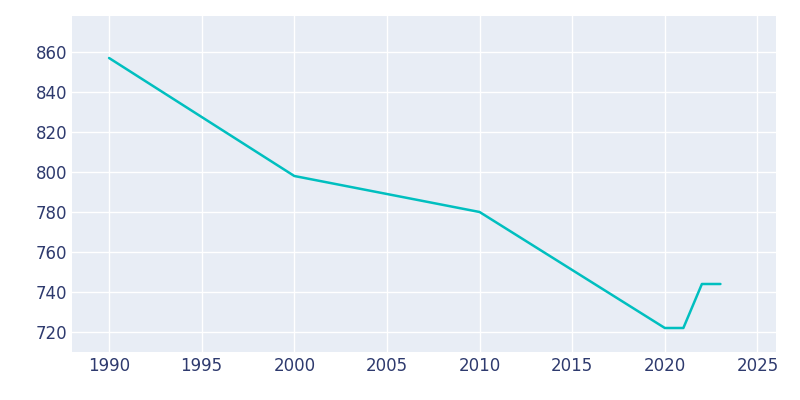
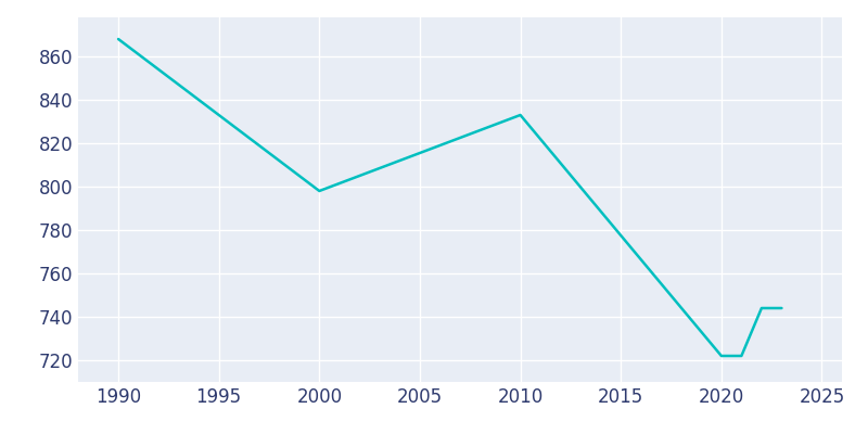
1990: 857 -> 868
2010: 780 -> 833
